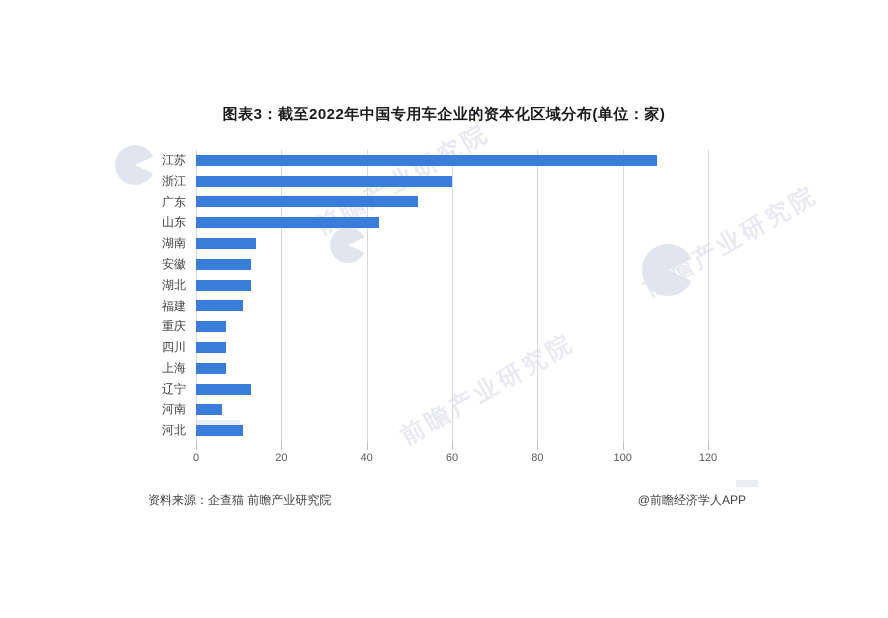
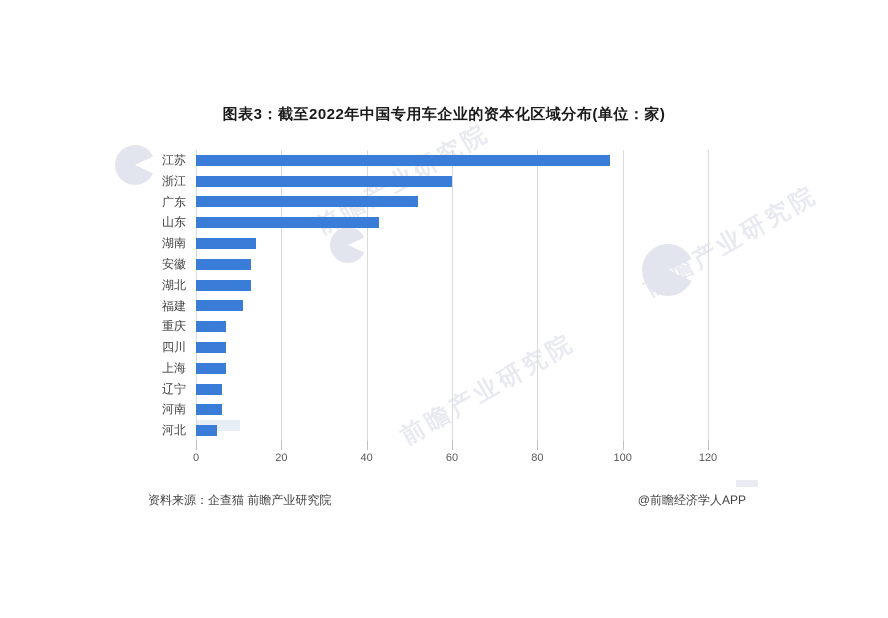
江苏: 108 -> 97
辽宁: 13 -> 6
河北: 11 -> 5
